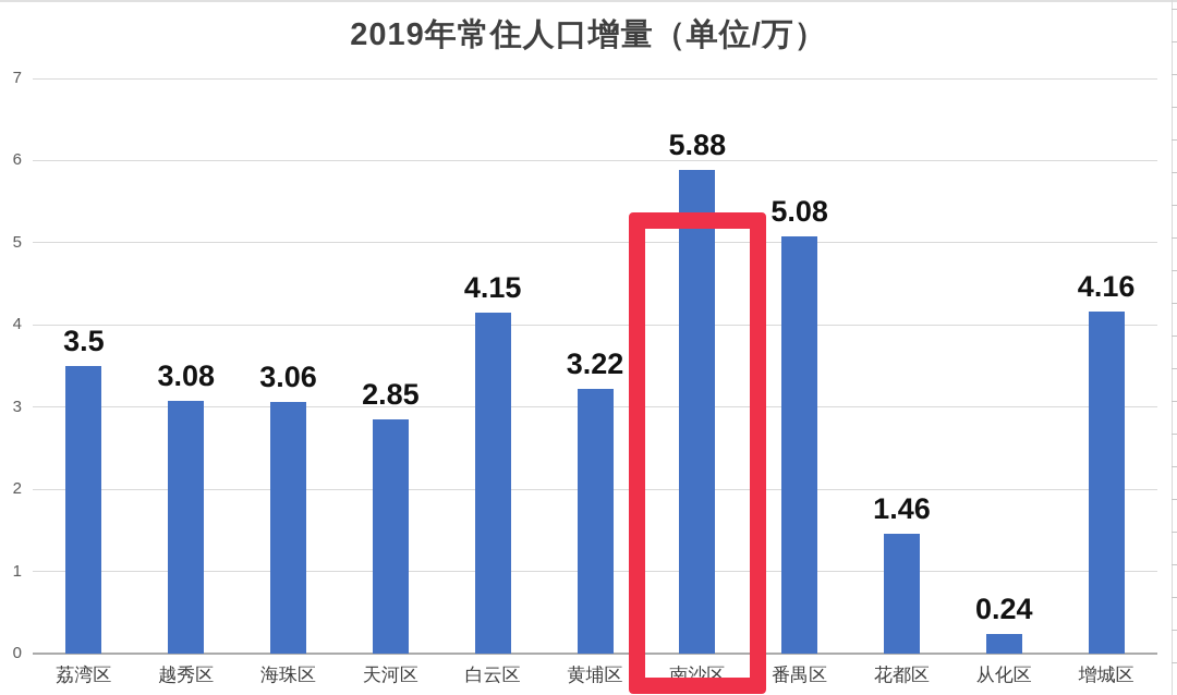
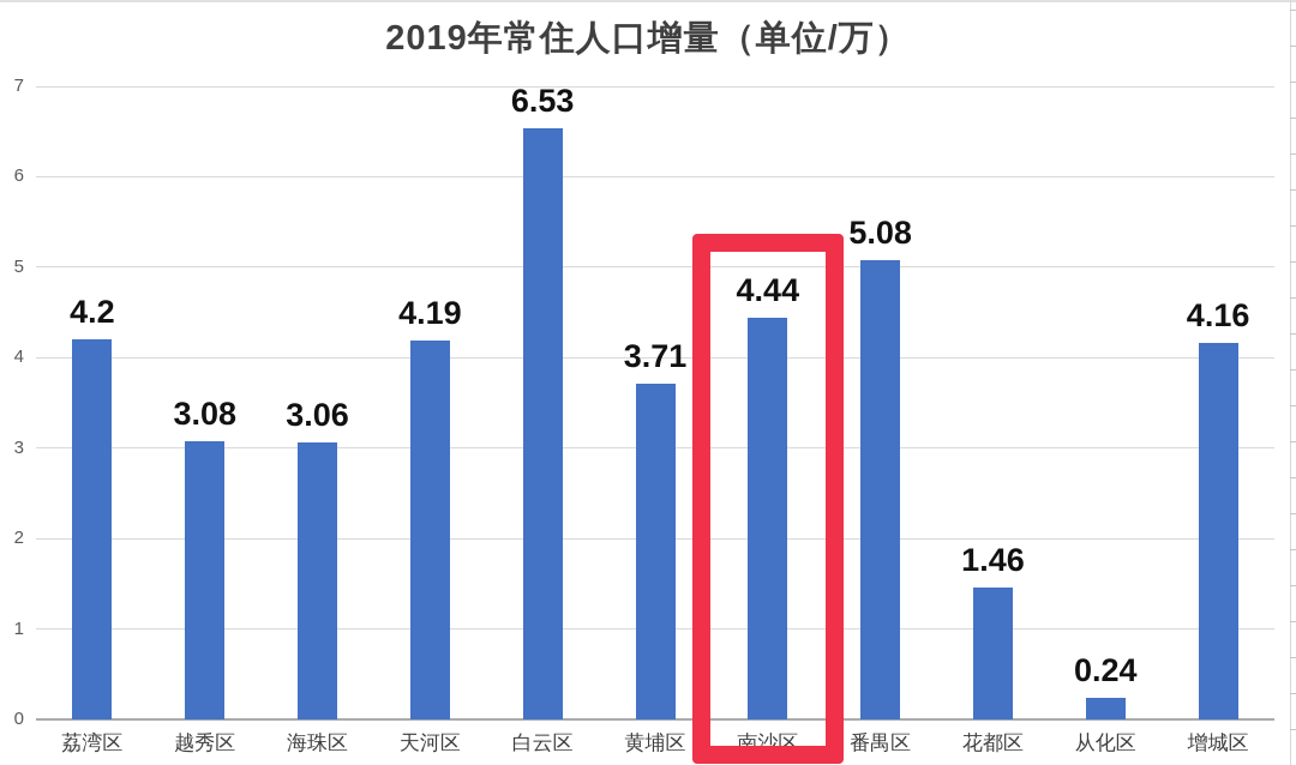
荔湾区: 3.5 -> 4.2
天河区: 2.85 -> 4.19
白云区: 4.15 -> 6.53
黄埔区: 3.22 -> 3.71
南沙区: 5.88 -> 4.44
